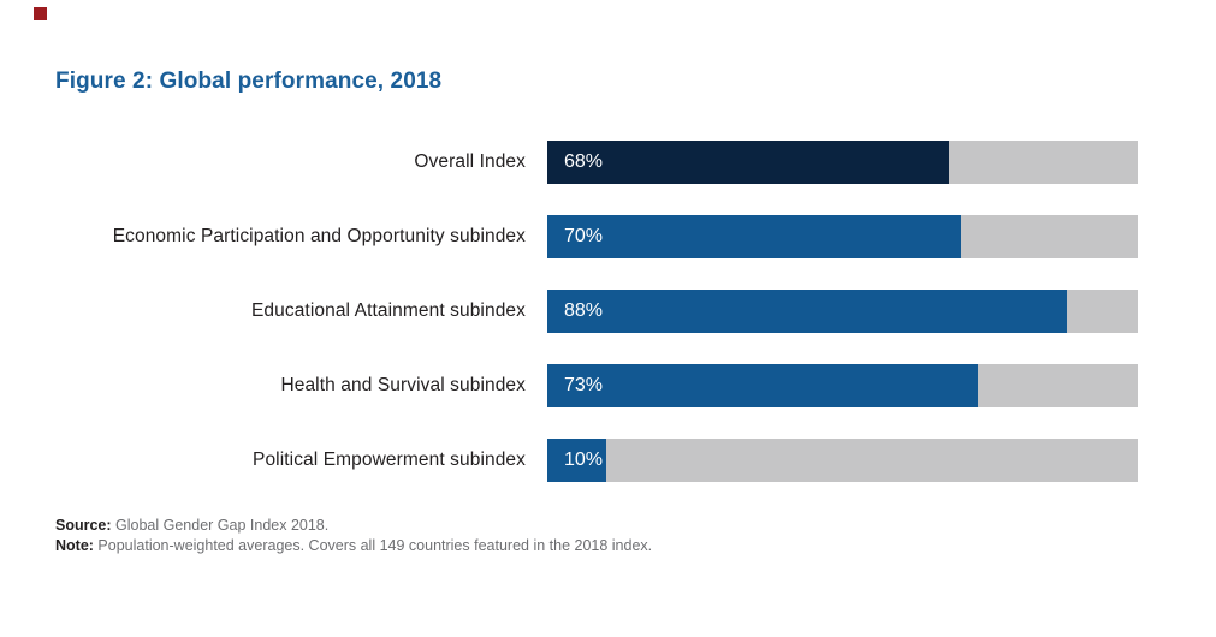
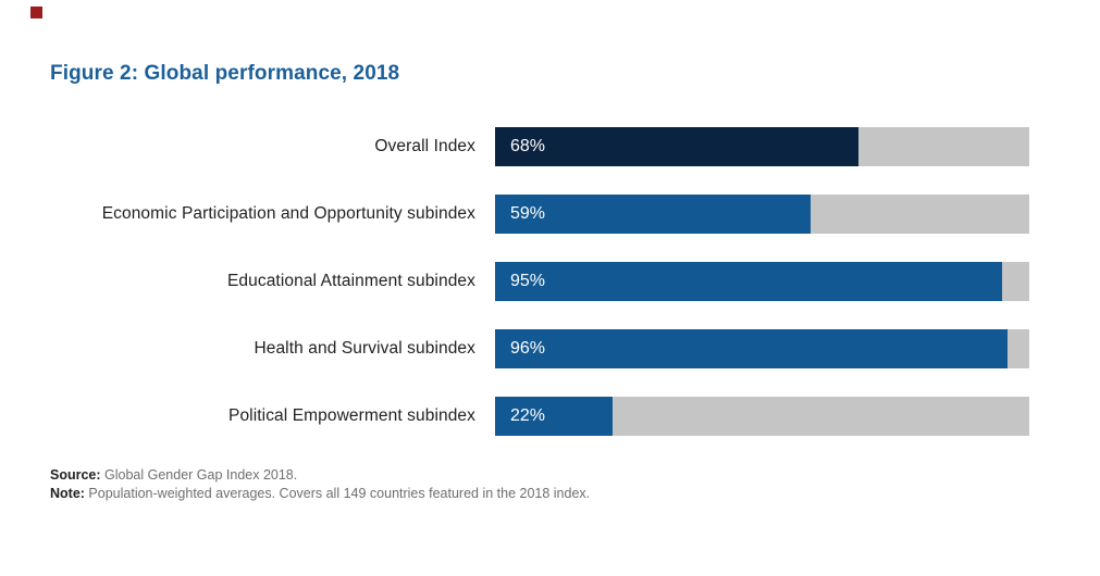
Economic Participation and Opportunity subindex: 70% -> 59%
Educational Attainment subindex: 88% -> 95%
Health and Survival subindex: 73% -> 96%
Political Empowerment subindex: 10% -> 22%
